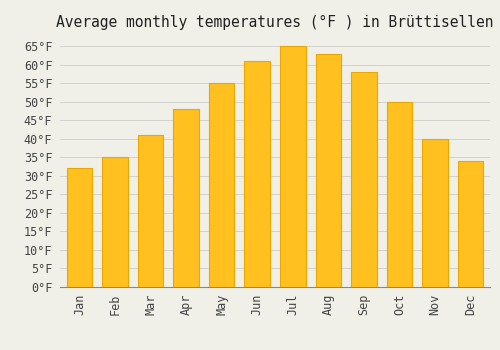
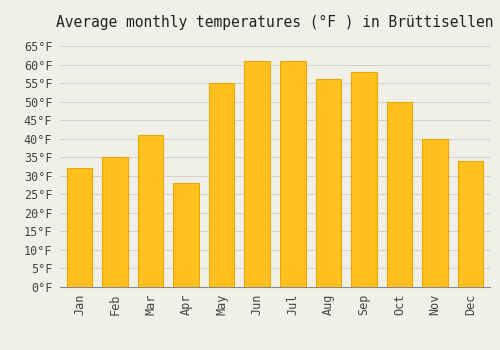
Apr: 48°F -> 28°F
Jul: 65°F -> 61°F
Aug: 63°F -> 56°F
